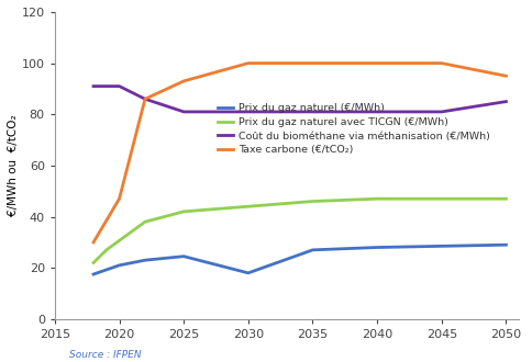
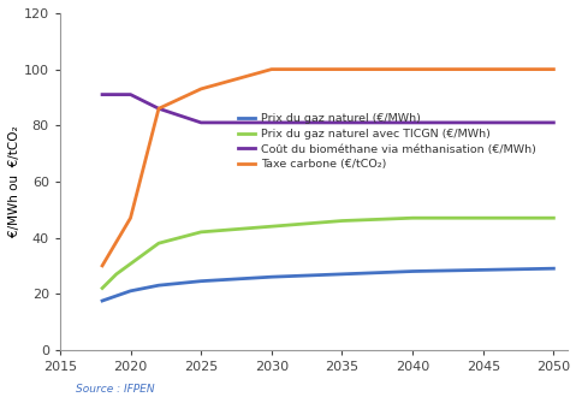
Prix du gaz naturel (€/MWh)/2030: 18.0 -> 26.0
Coût du biométhane via méthanisation (€/MWh)/2050: 85 -> 81
Taxe carbone (€/tCO₂)/2050: 95 -> 100
